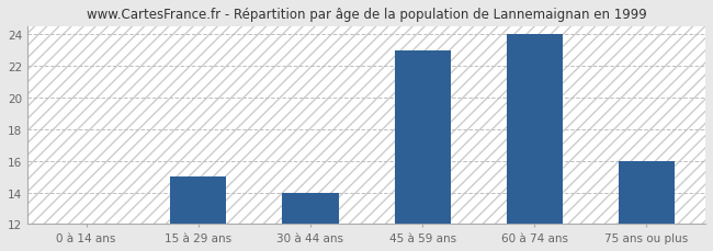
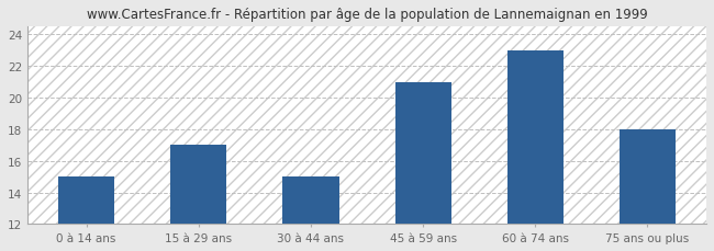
0 à 14 ans: 12 -> 15
15 à 29 ans: 15 -> 17
30 à 44 ans: 14 -> 15
45 à 59 ans: 23 -> 21
60 à 74 ans: 24 -> 23
75 ans ou plus: 16 -> 18
